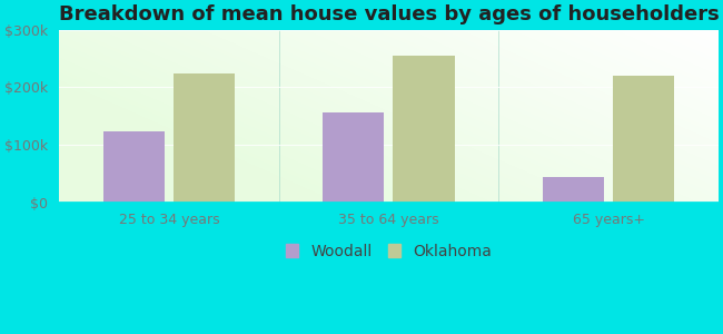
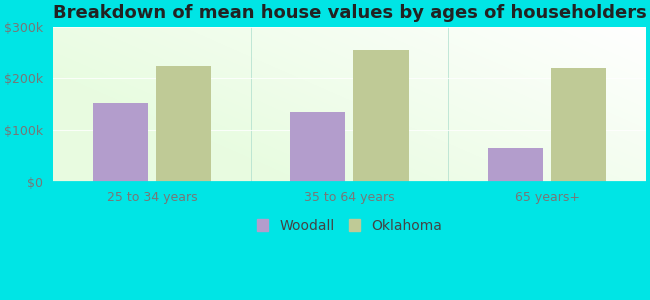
Woodall/25 to 34 years: $124k -> $152k
Woodall/35 to 64 years: $156k -> $135k
Woodall/65 years+: $44k -> $65k
